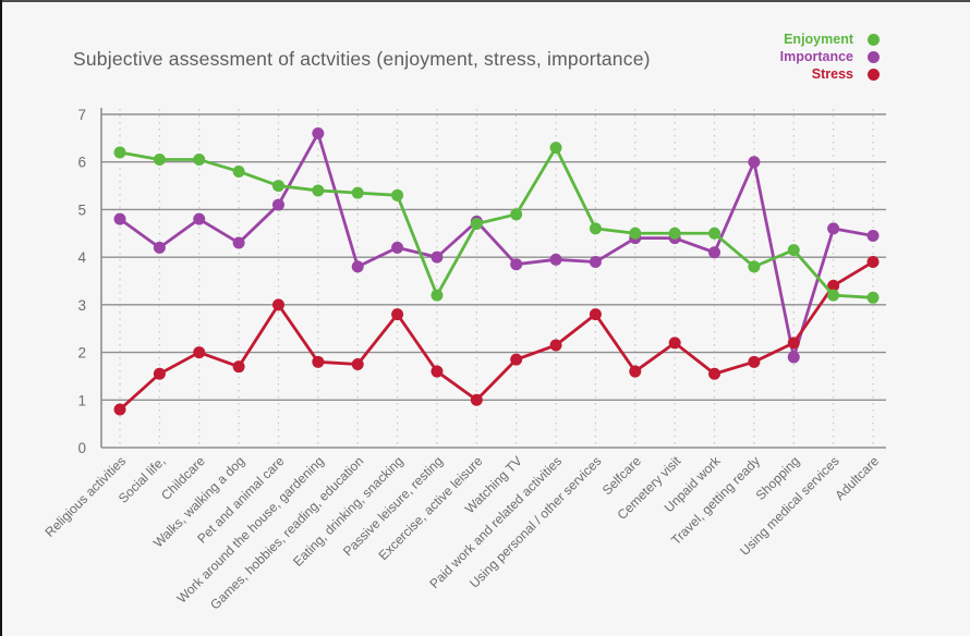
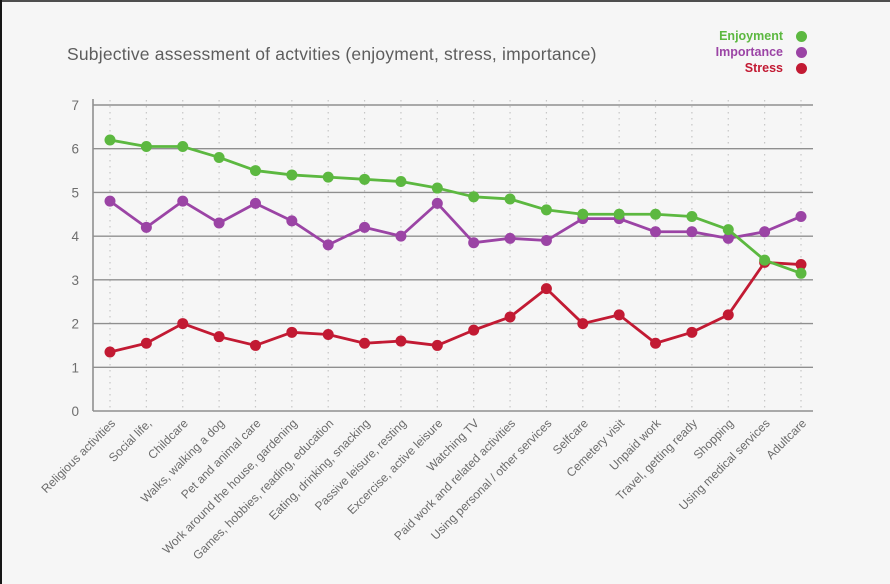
Stress/Religious activities: 0.8 -> 1.4
Importance/Pet and animal care: 5.1 -> 4.8
Stress/Pet and animal care: 3.0 -> 1.5
Importance/Work around the house, gardening: 6.6 -> 4.3
Stress/Eating, drinking, snacking: 2.8 -> 1.6
Enjoyment/Passive leisure, resting: 3.2 -> 5.2
Enjoyment/Excercise, active leisure: 4.7 -> 5.1
Stress/Excercise, active leisure: 1.0 -> 1.5
Enjoyment/Paid work and related activities: 6.3 -> 4.8
Stress/Selfcare: 1.6 -> 2.0
Enjoyment/Travel, getting ready: 3.8 -> 4.5
Importance/Travel, getting ready: 6.0 -> 4.1
Importance/Shopping: 1.9 -> 4.0
Enjoyment/Using medical services: 3.2 -> 3.5
Importance/Using medical services: 4.6 -> 4.1
Stress/Adultcare: 3.9 -> 3.4
